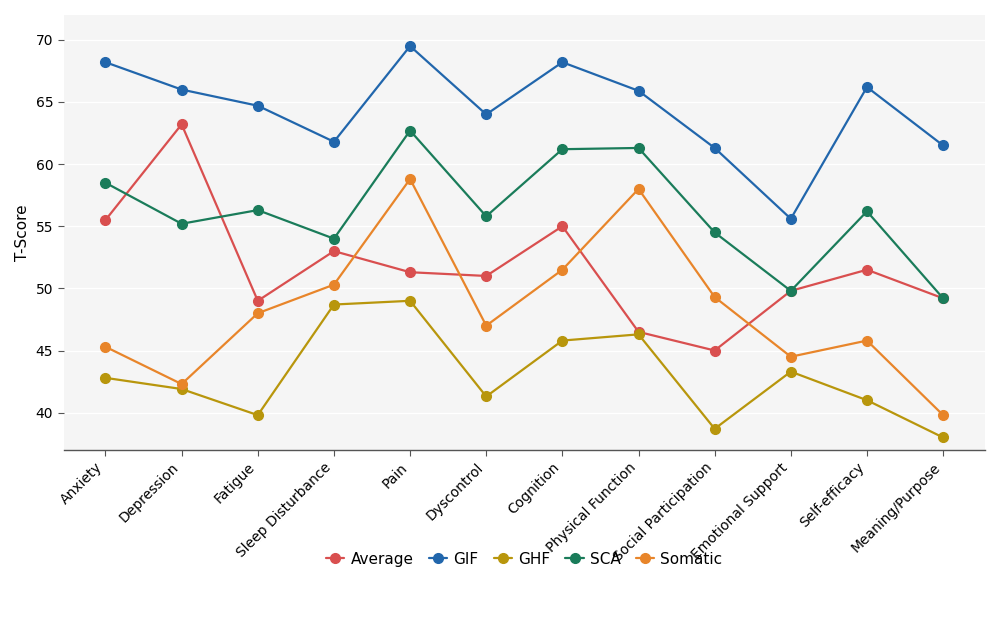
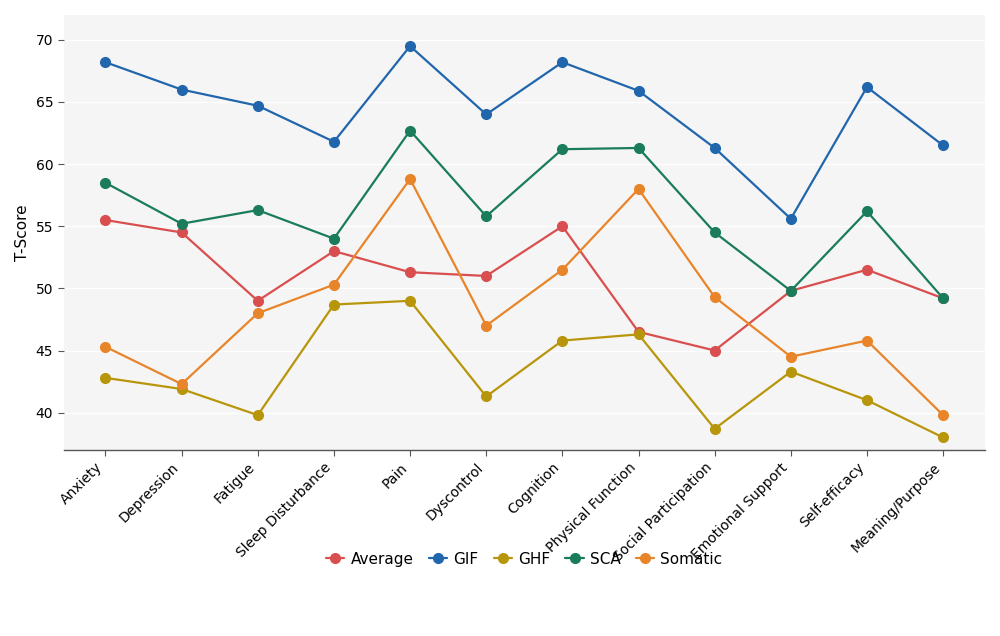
Average/Depression: 63.2 -> 54.5
